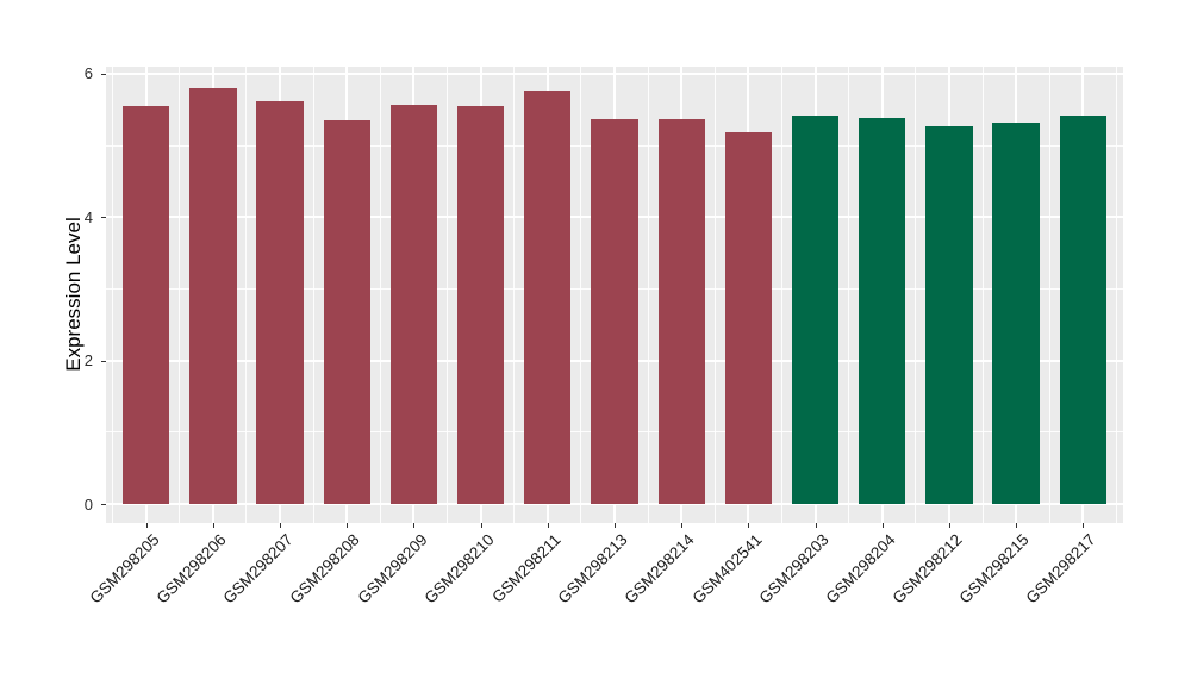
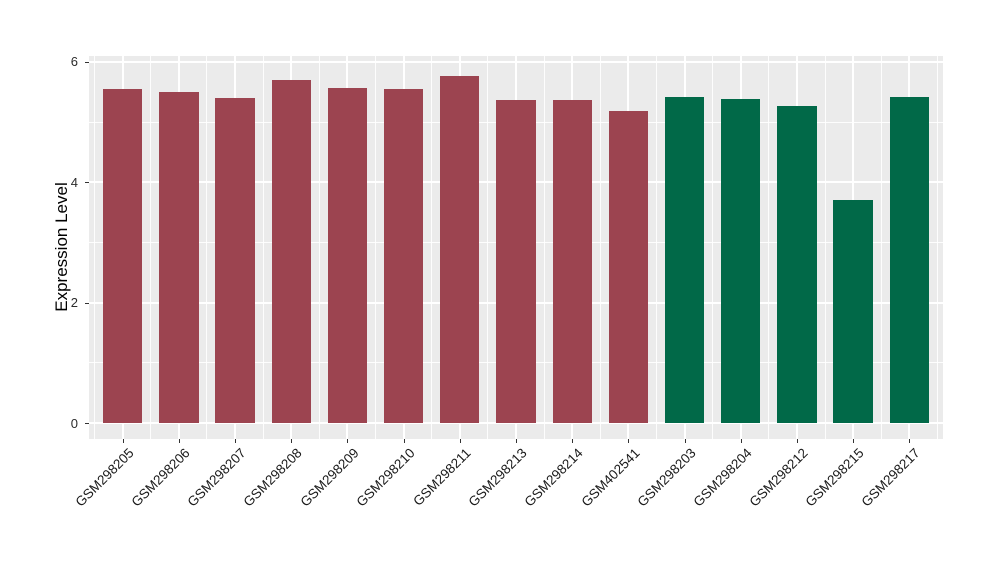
GSM298206: 5.8 -> 5.5
GSM298207: 5.6 -> 5.4
GSM298208: 5.3 -> 5.7
GSM298215: 5.3 -> 3.7
